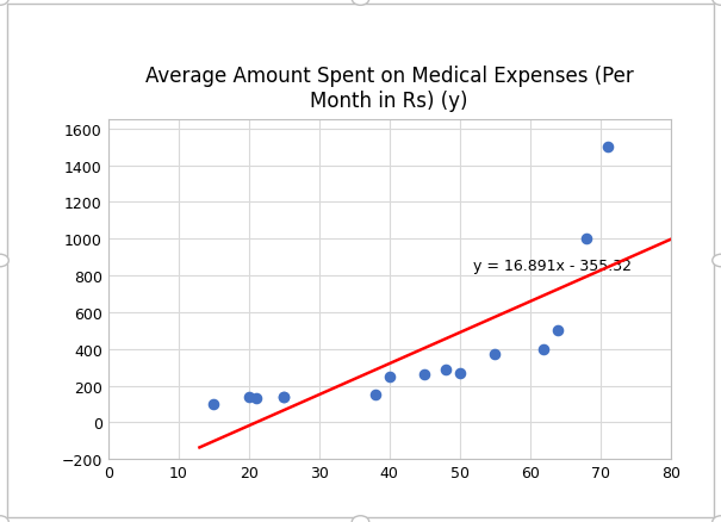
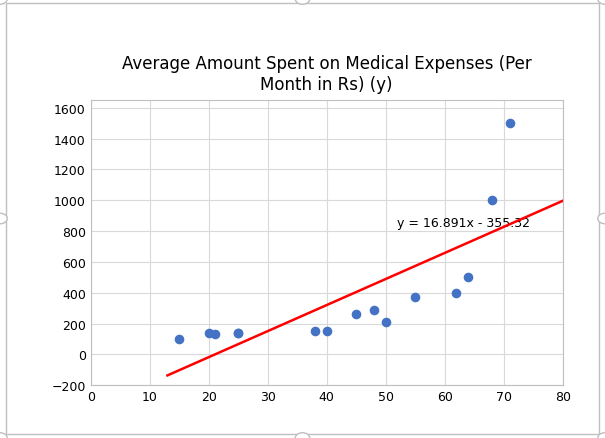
40: 250 -> 150
50: 270 -> 210
